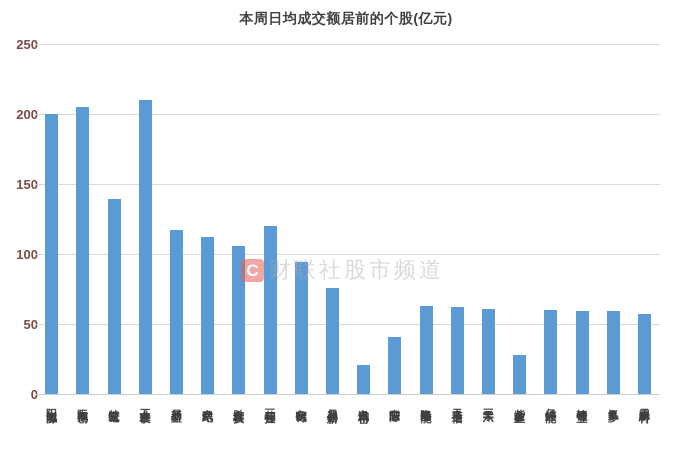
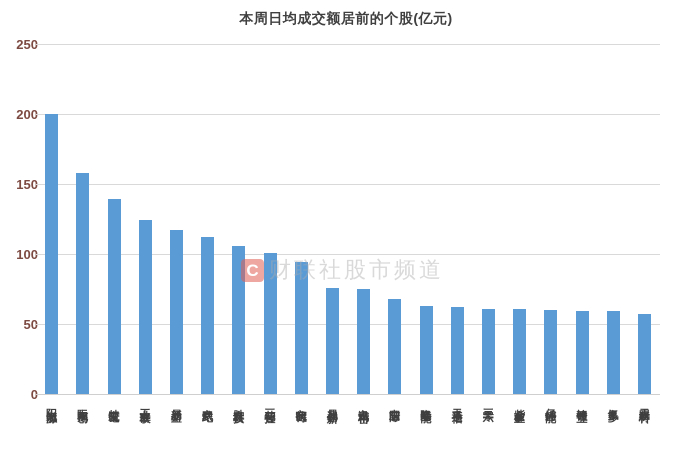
中际旭创: 205 -> 158
工业富联: 210 -> 124
三花智控: 120 -> 101
立讯精密: 21 -> 75
中芯国际: 41 -> 68
紫金矿业: 28 -> 61
